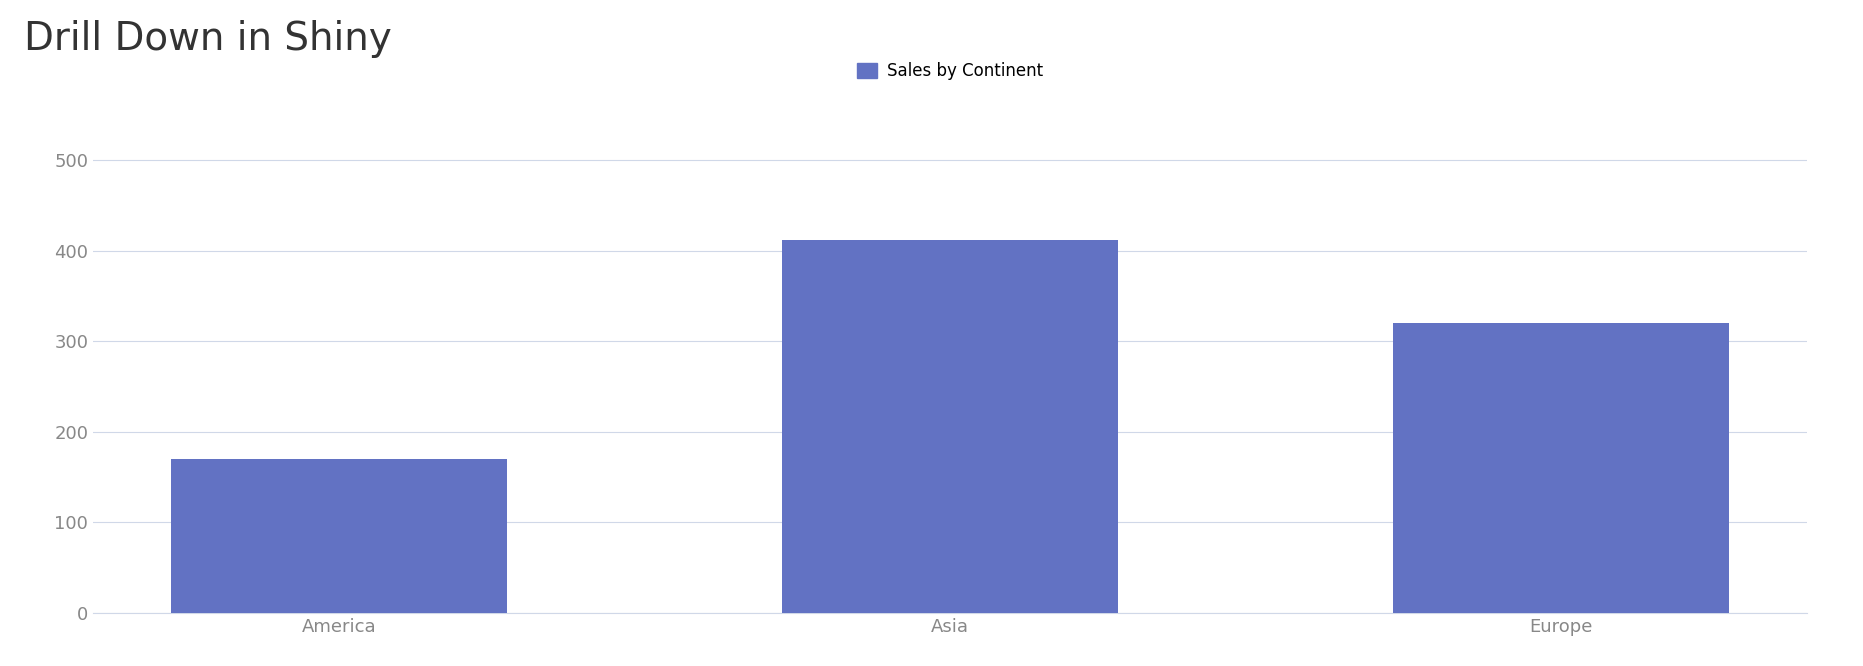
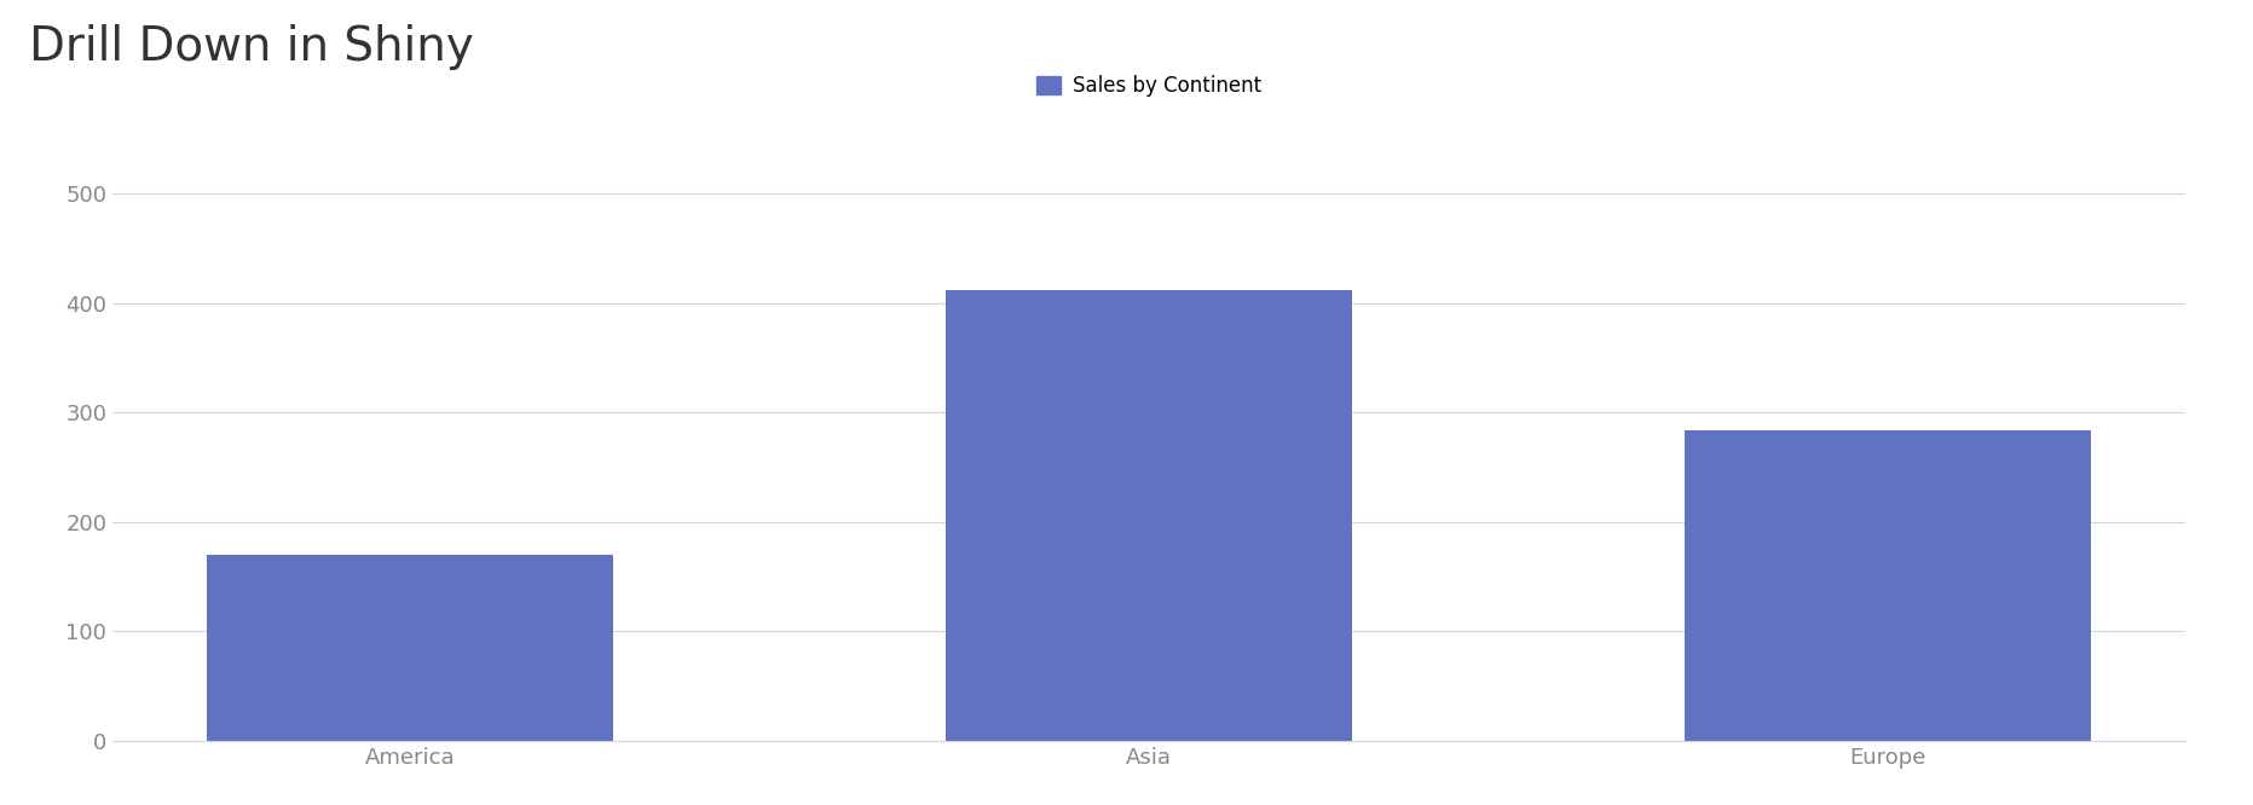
Europe: 320 -> 284
